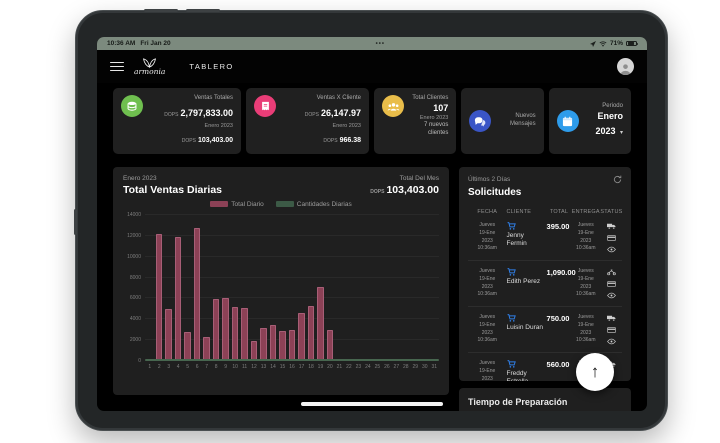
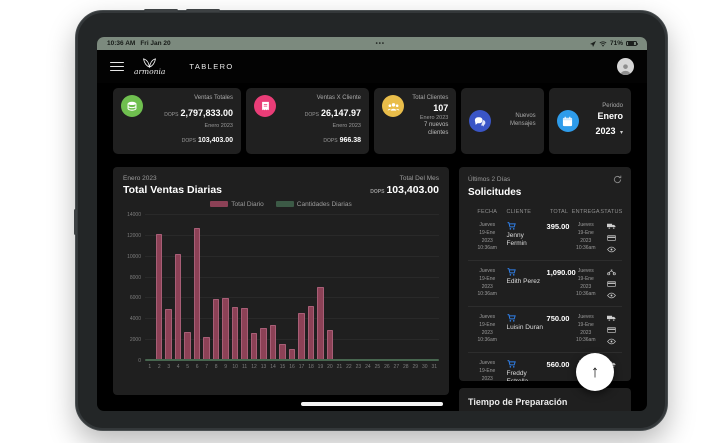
Total Diario/4: 11900 -> 10300
Total Diario/12: 1900 -> 2700
Total Diario/15: 2900 -> 1600
Total Diario/16: 3000 -> 1200
